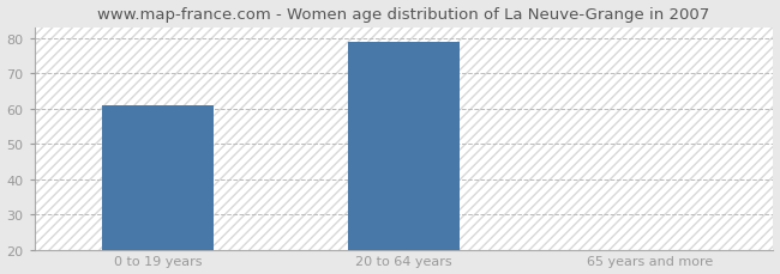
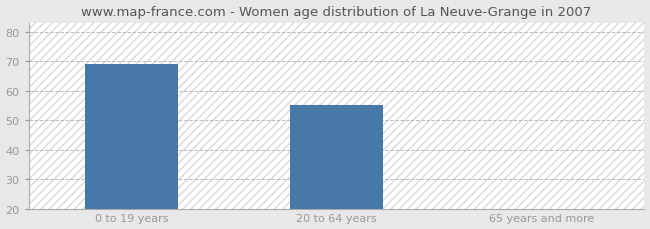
0 to 19 years: 61 -> 69
20 to 64 years: 79 -> 55
